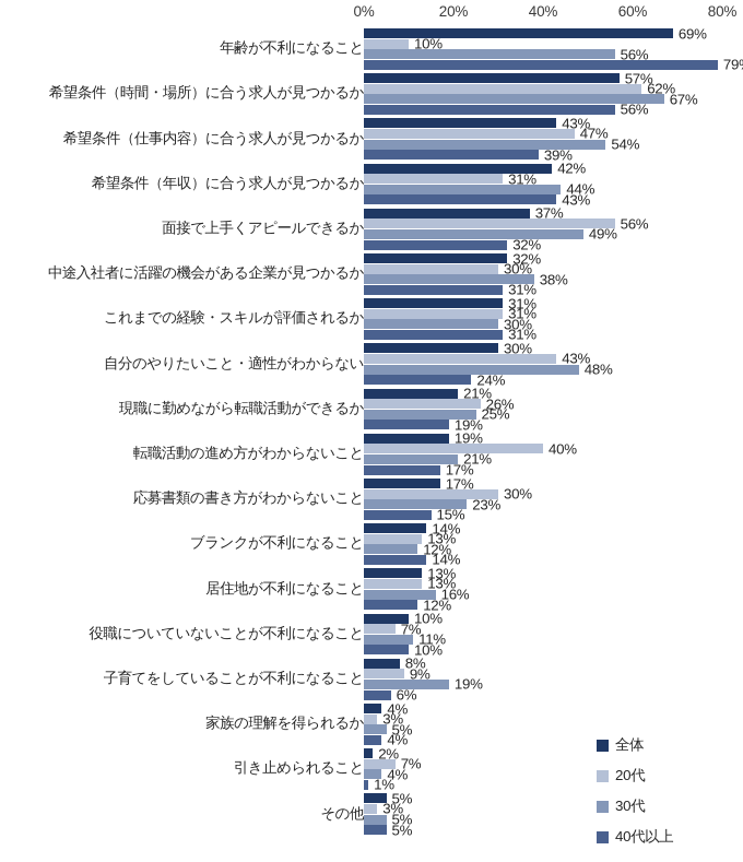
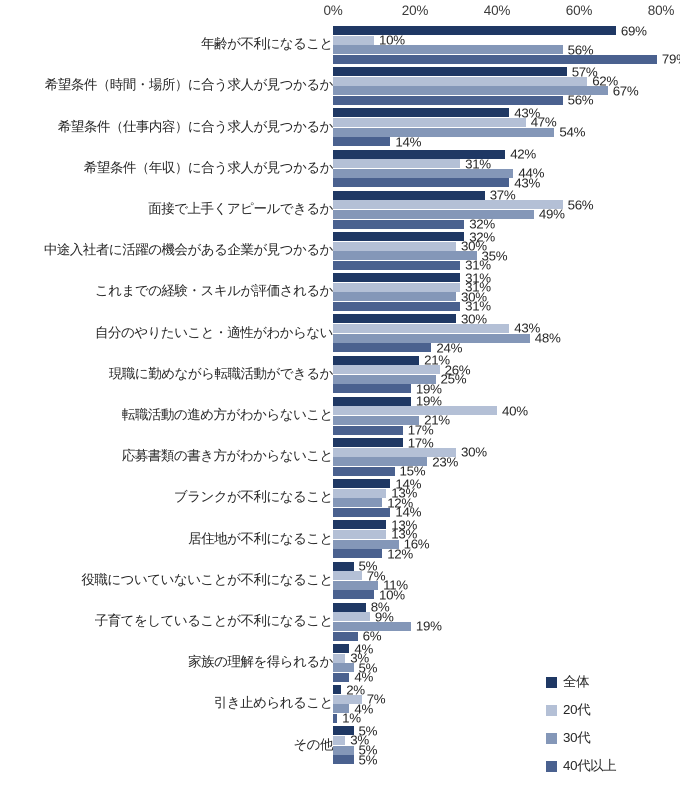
40代以上/希望条件（仕事内容）に合う求人が見つかるか: 39% -> 14%
30代/中途入社者に活躍の機会がある企業が見つかるか: 38% -> 35%
全体/役職についていないことが不利になること: 10% -> 5%
